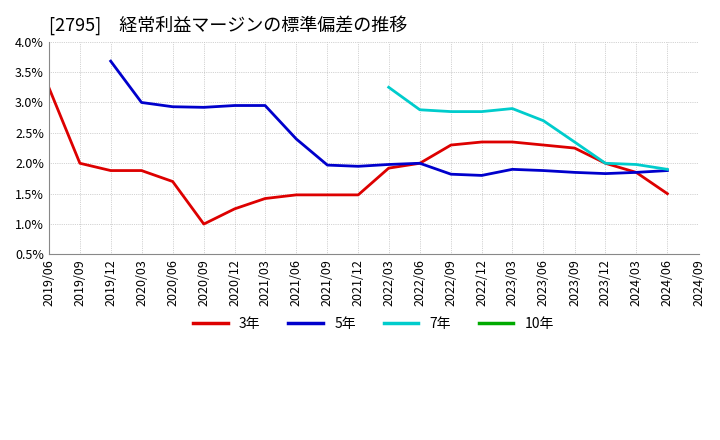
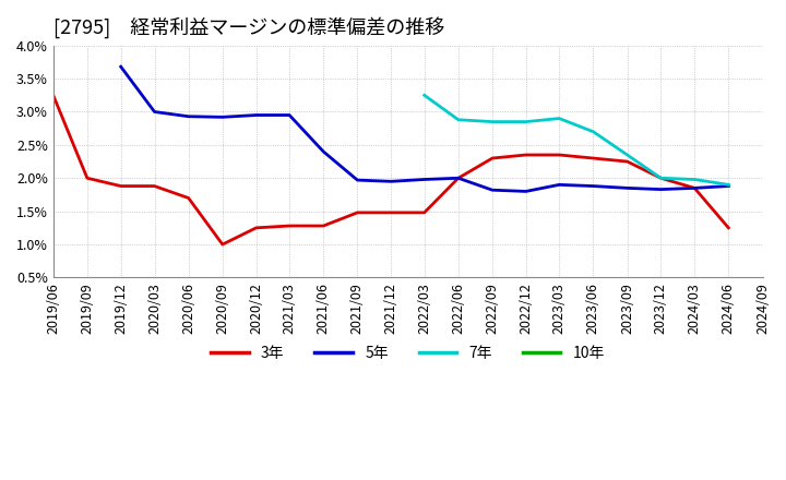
3年/2021/03: 1.42% -> 1.28%
3年/2021/06: 1.48% -> 1.28%
3年/2022/03: 1.92% -> 1.48%
3年/2024/06: 1.50% -> 1.25%
